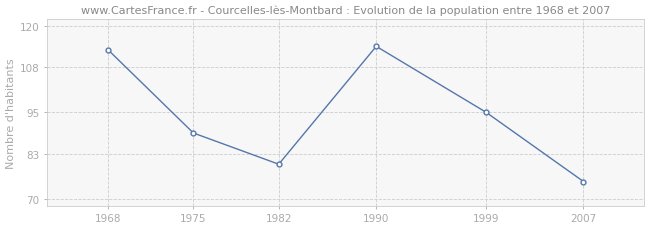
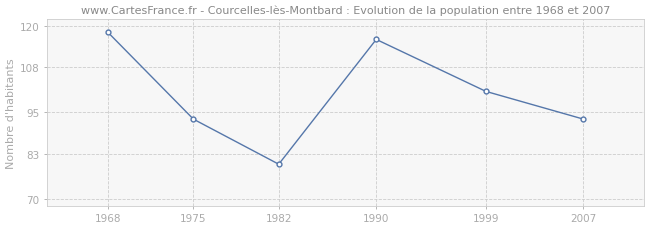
1968: 113 -> 118
1975: 89 -> 93
1990: 114 -> 116
1999: 95 -> 101
2007: 75 -> 93
